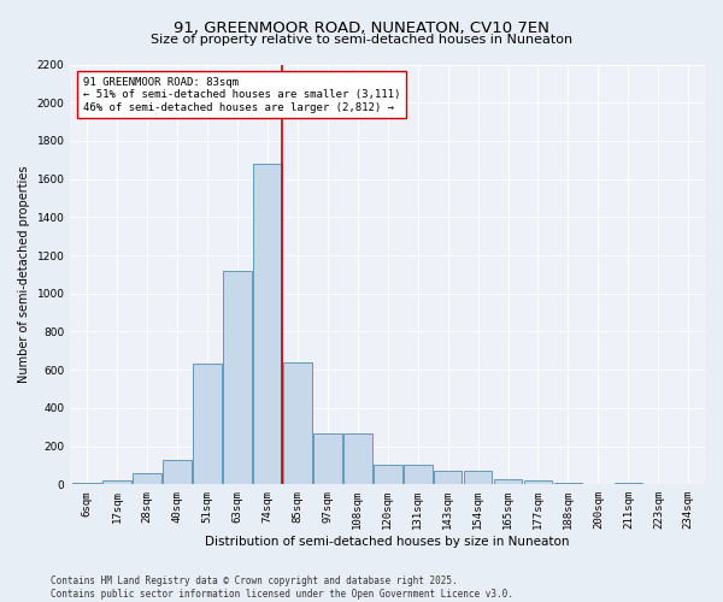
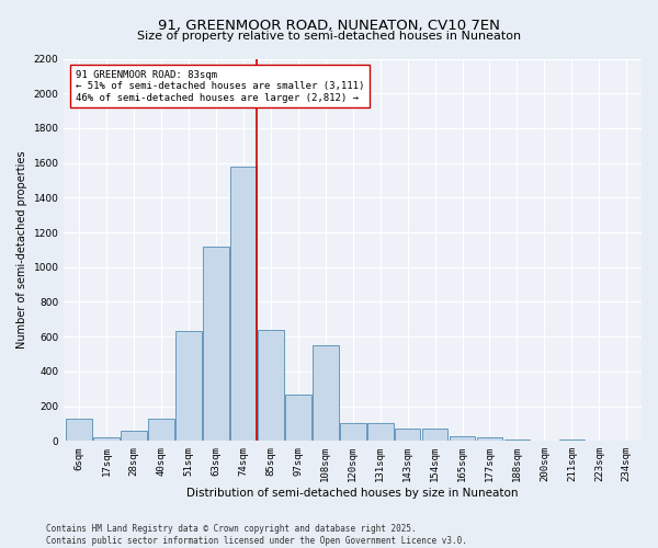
6sqm: 10 -> 130
74sqm: 1680 -> 1580
108sqm: 270 -> 550
